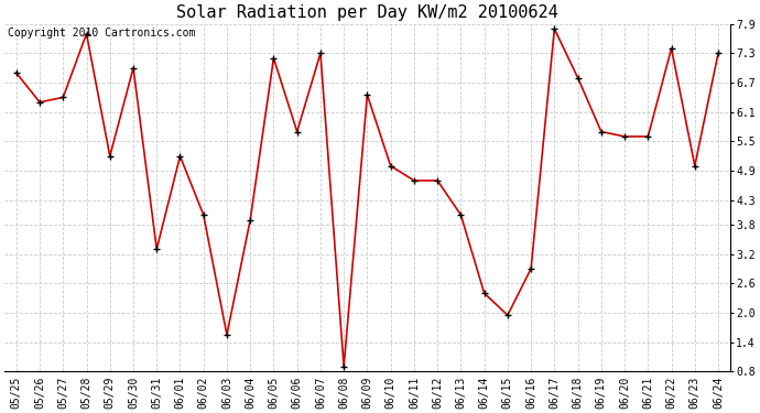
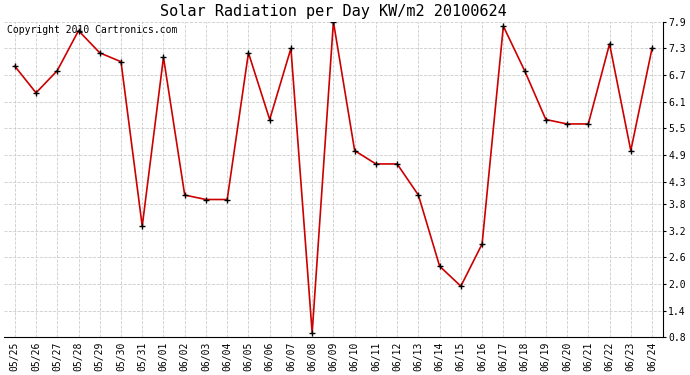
05/27: 6.40 -> 6.80
05/29: 5.20 -> 7.20
06/01: 5.20 -> 7.10
06/03: 1.55 -> 3.90
06/09: 6.45 -> 7.90
